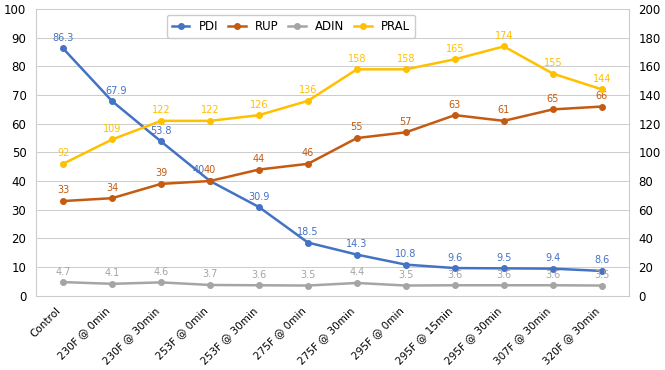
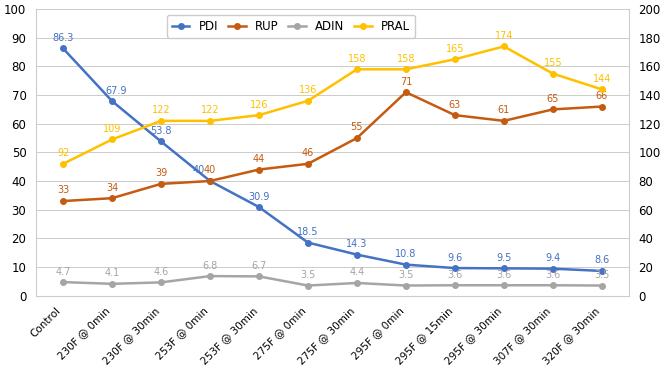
ADIN/253F @ 0min: 3.7 -> 6.8
ADIN/253F @ 30min: 3.6 -> 6.7
RUP/295F @ 0min: 57 -> 71
